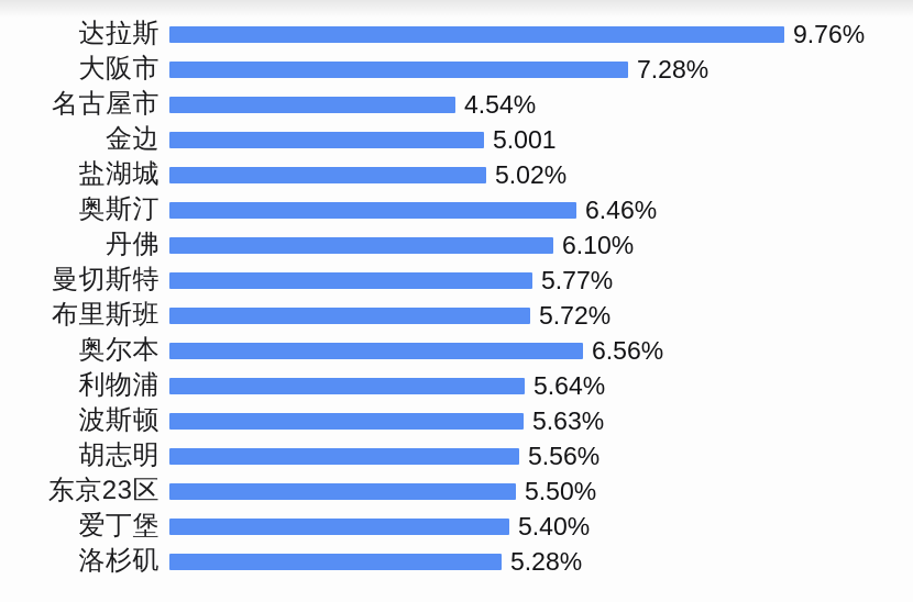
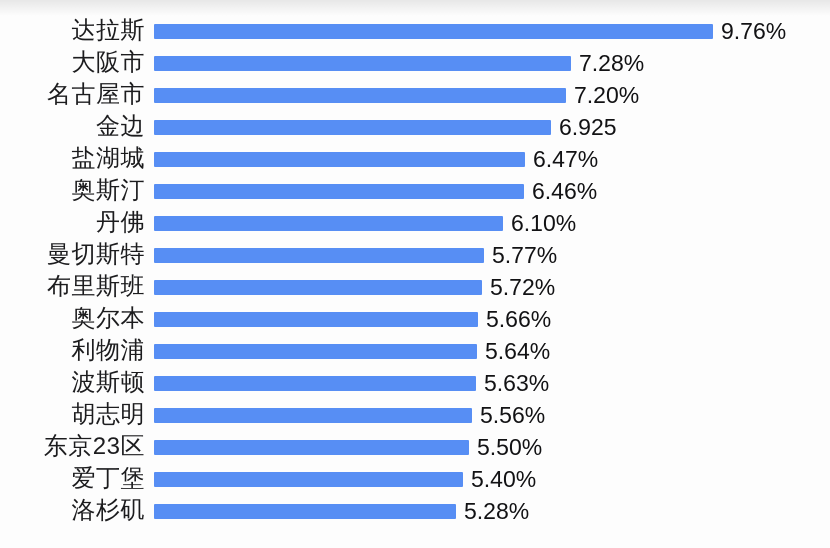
名古屋市: 4.54% -> 7.20%
金边: 5.001 -> 6.925
盐湖城: 5.02% -> 6.47%
奥尔本: 6.56% -> 5.66%
